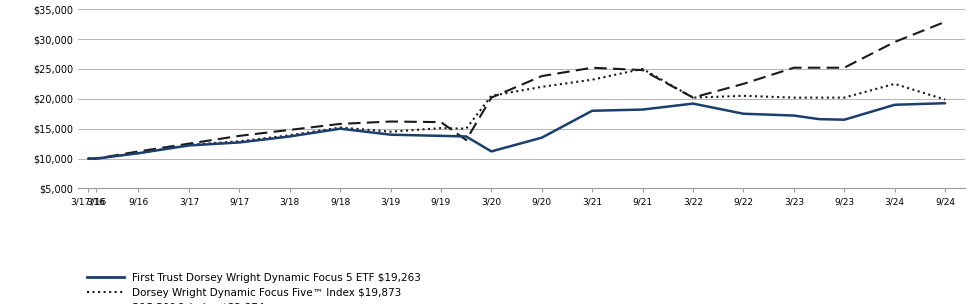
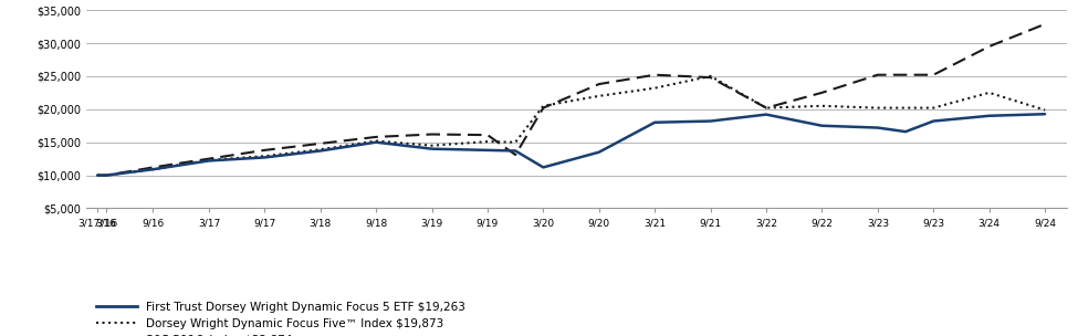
First Trust Dorsey Wright Dynamic Focus 5 ETF $19,263/9/23: $16,500 -> $18,200
